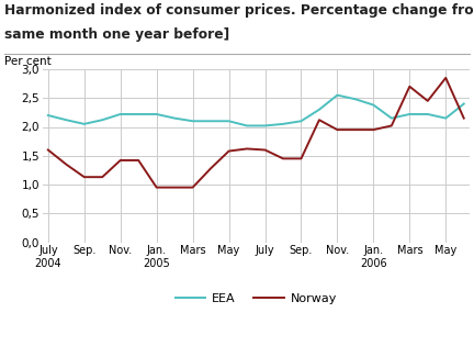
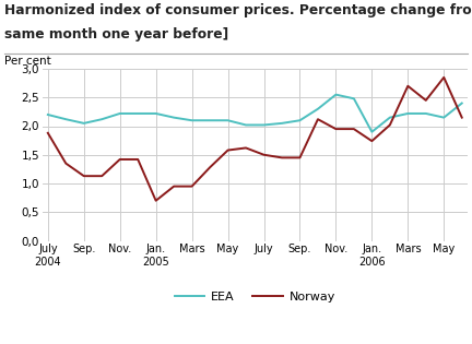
Norway/July 2004: 1,60 -> 1,88
Norway/Jan. 2005: 0,95 -> 0,70
Norway/July: 1,60 -> 1,50
EEA/Jan. 2006: 2,38 -> 1,90
Norway/Jan. 2006: 1,95 -> 1,74
